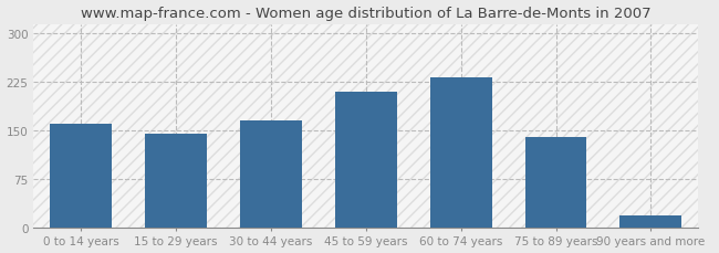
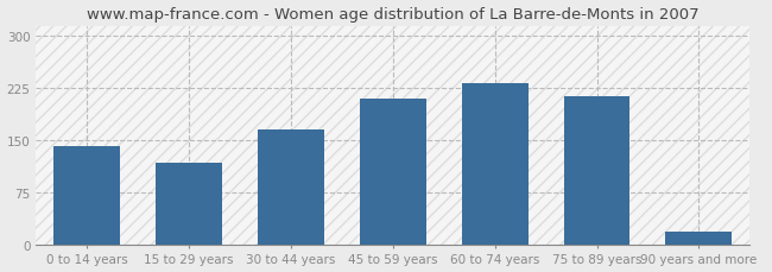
0 to 14 years: 160 -> 142
15 to 29 years: 145 -> 118
75 to 89 years: 140 -> 214
